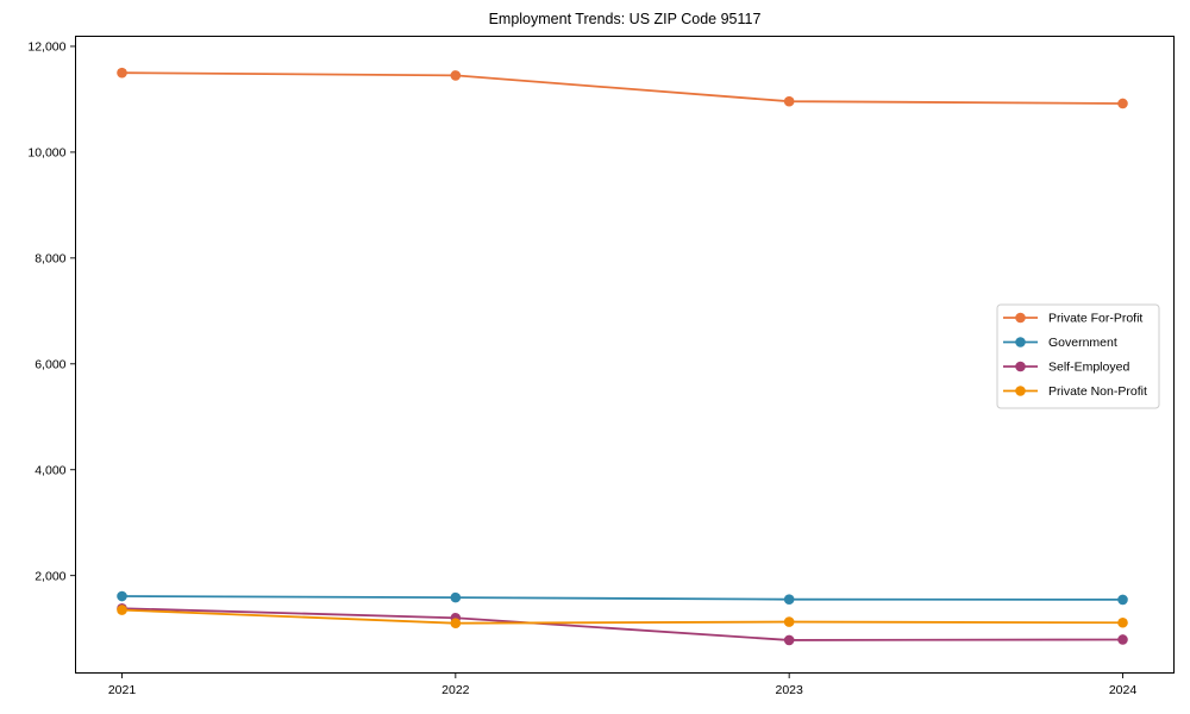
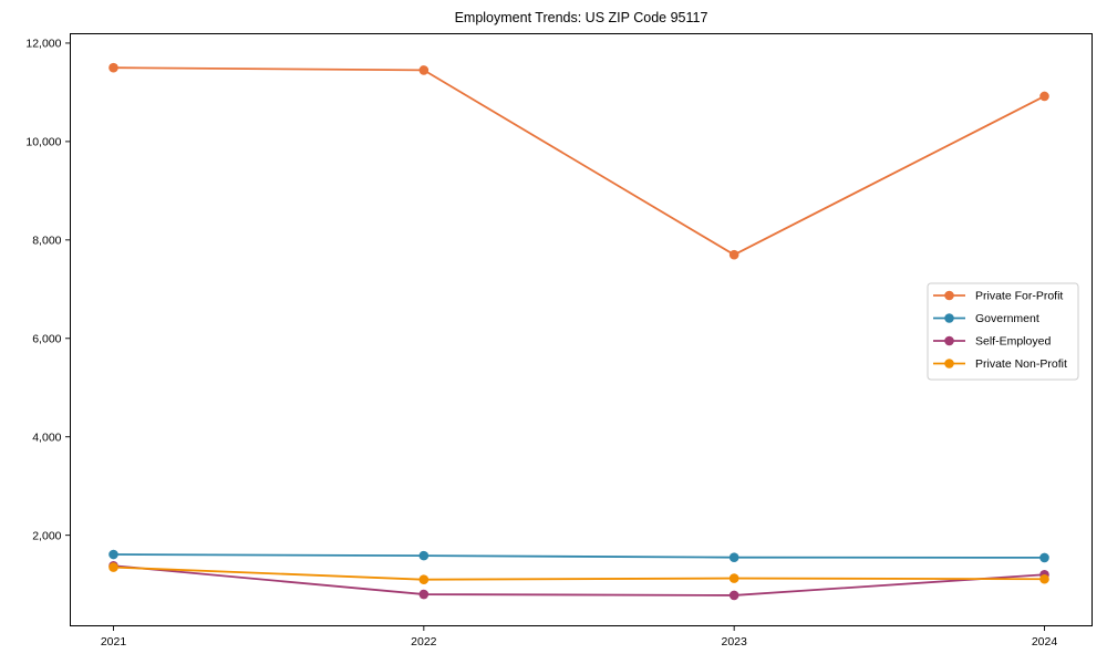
Self-Employed/2022: 1200 -> 800
Private For-Profit/2023: 11000 -> 7700
Self-Employed/2024: 800 -> 1200
